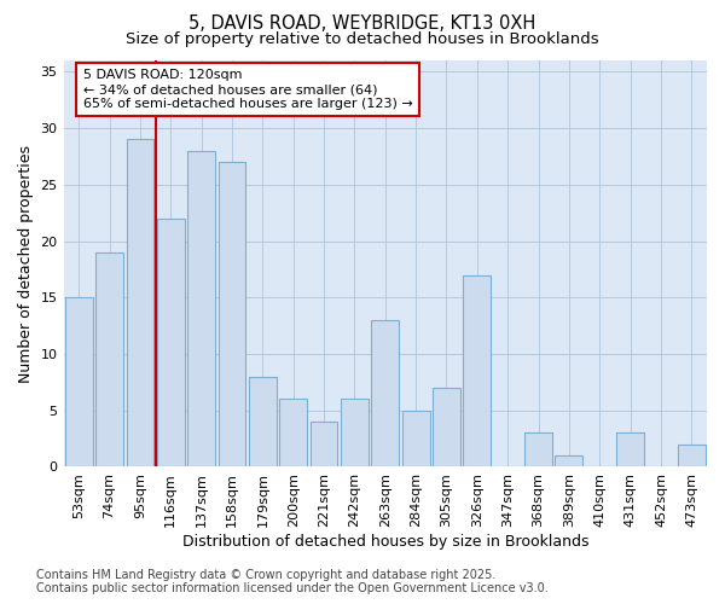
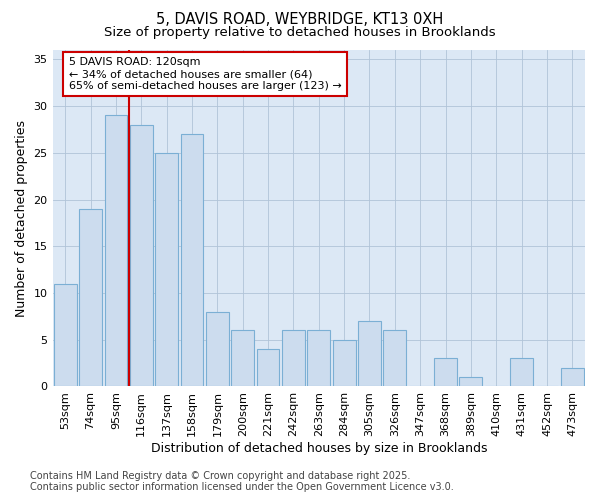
53sqm: 15 -> 11
116sqm: 22 -> 28
137sqm: 28 -> 25
263sqm: 13 -> 6
326sqm: 17 -> 6
